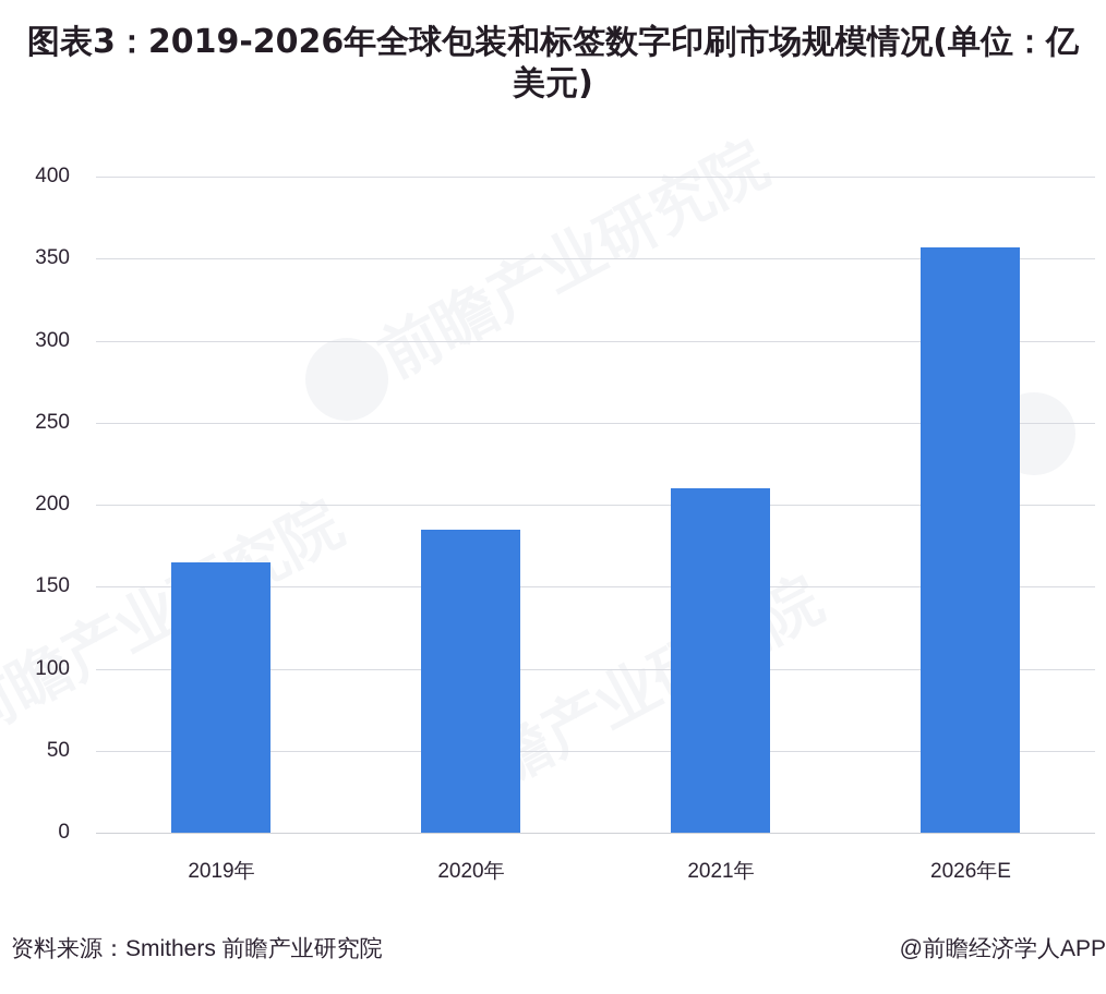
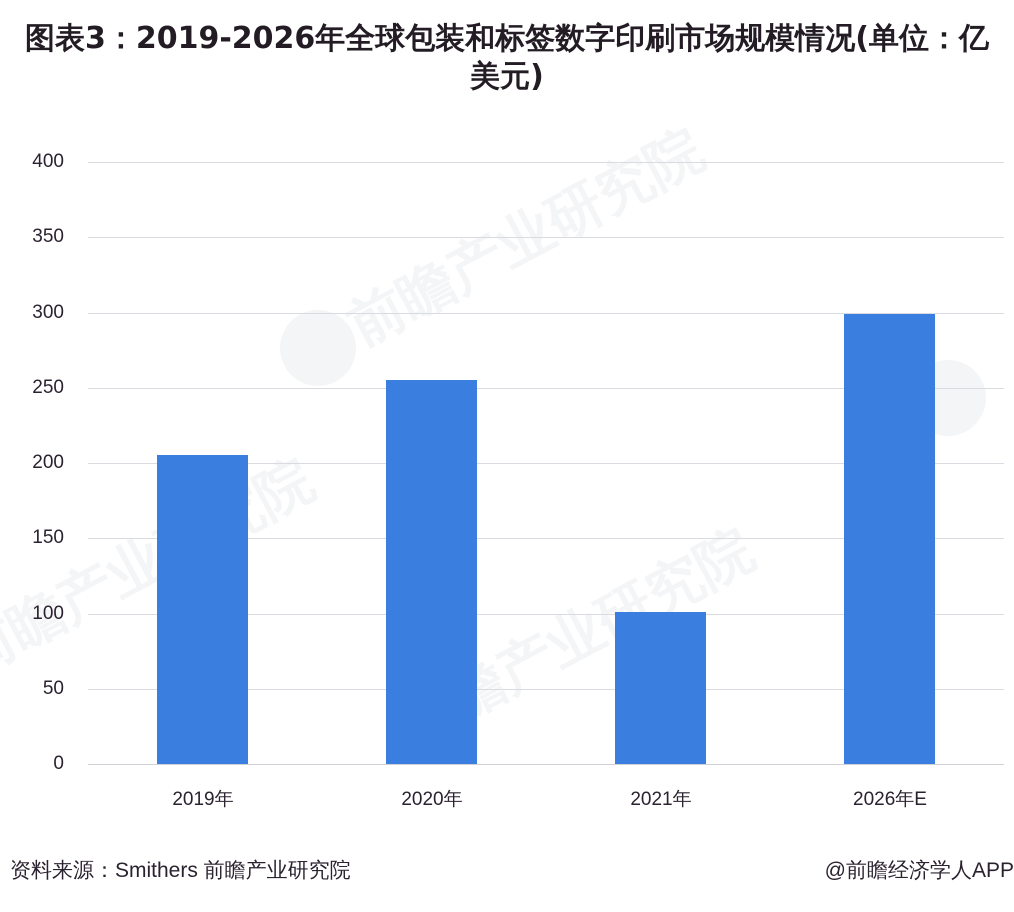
2019年: 165 -> 205
2020年: 185 -> 255
2021年: 210 -> 101
2026年E: 357 -> 299
